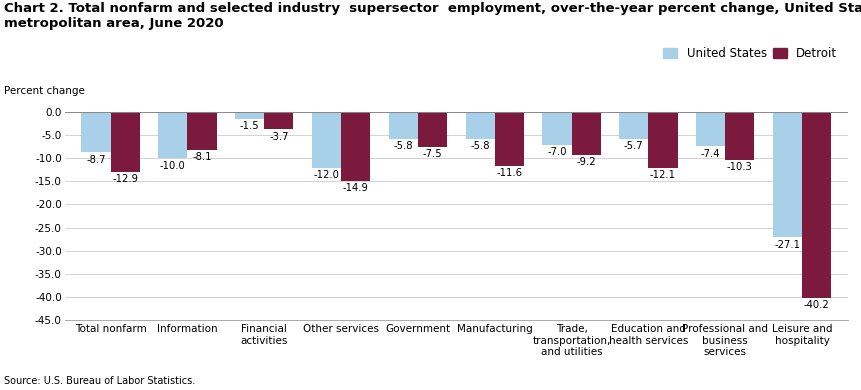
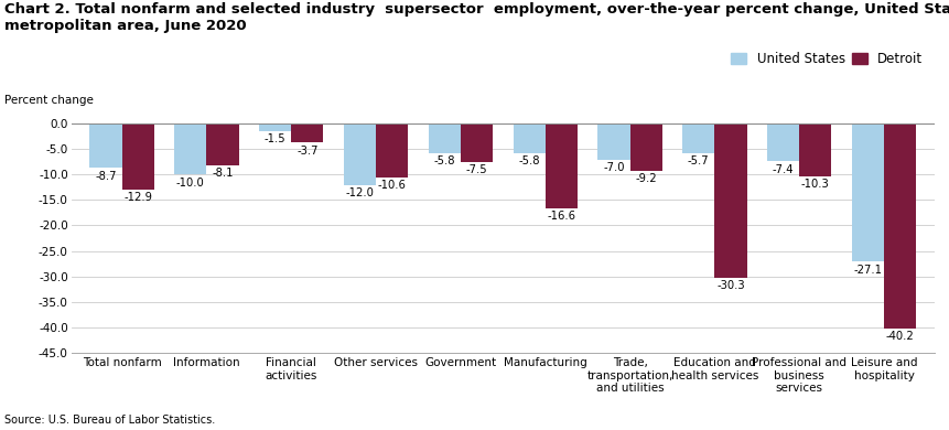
Detroit/Other services: -14.9 -> -10.6
Detroit/Manufacturing: -11.6 -> -16.6
Detroit/Education and health services: -12.1 -> -30.3
